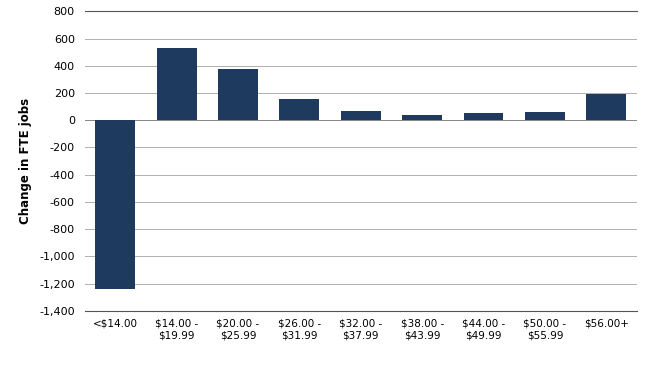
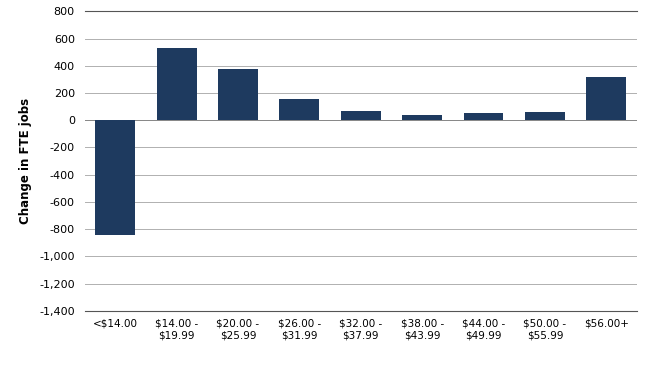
<$14.00: -1,240 -> -840
$56.00+: 200 -> 320
